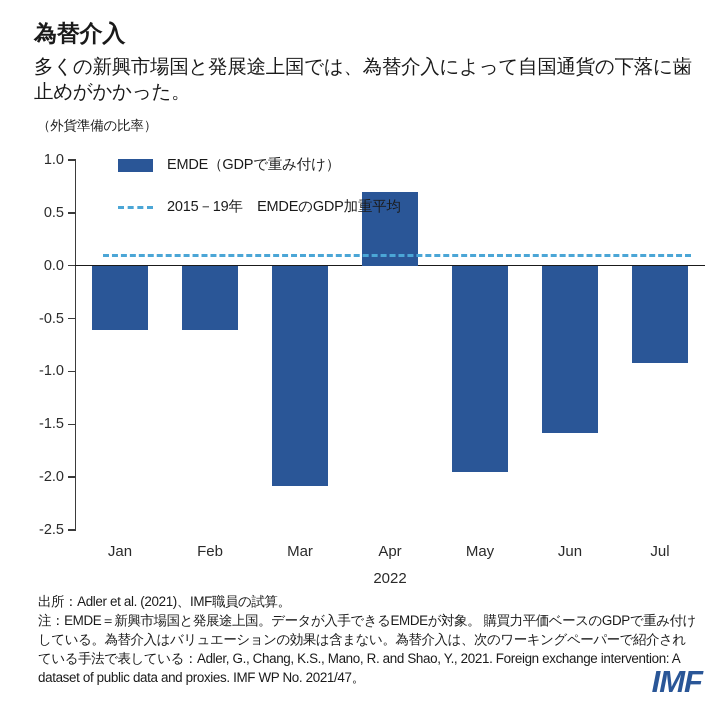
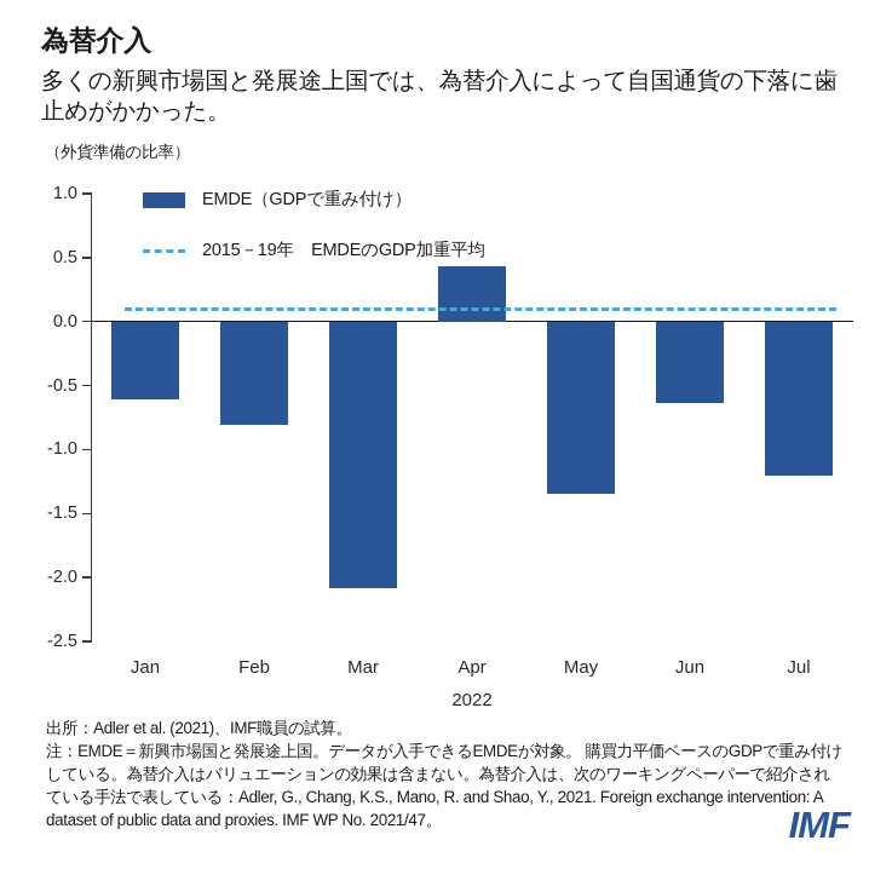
Feb: -0.61 -> -0.81
Apr: 0.70 -> 0.43
May: -1.95 -> -1.35
Jun: -1.58 -> -0.64
Jul: -0.92 -> -1.20
